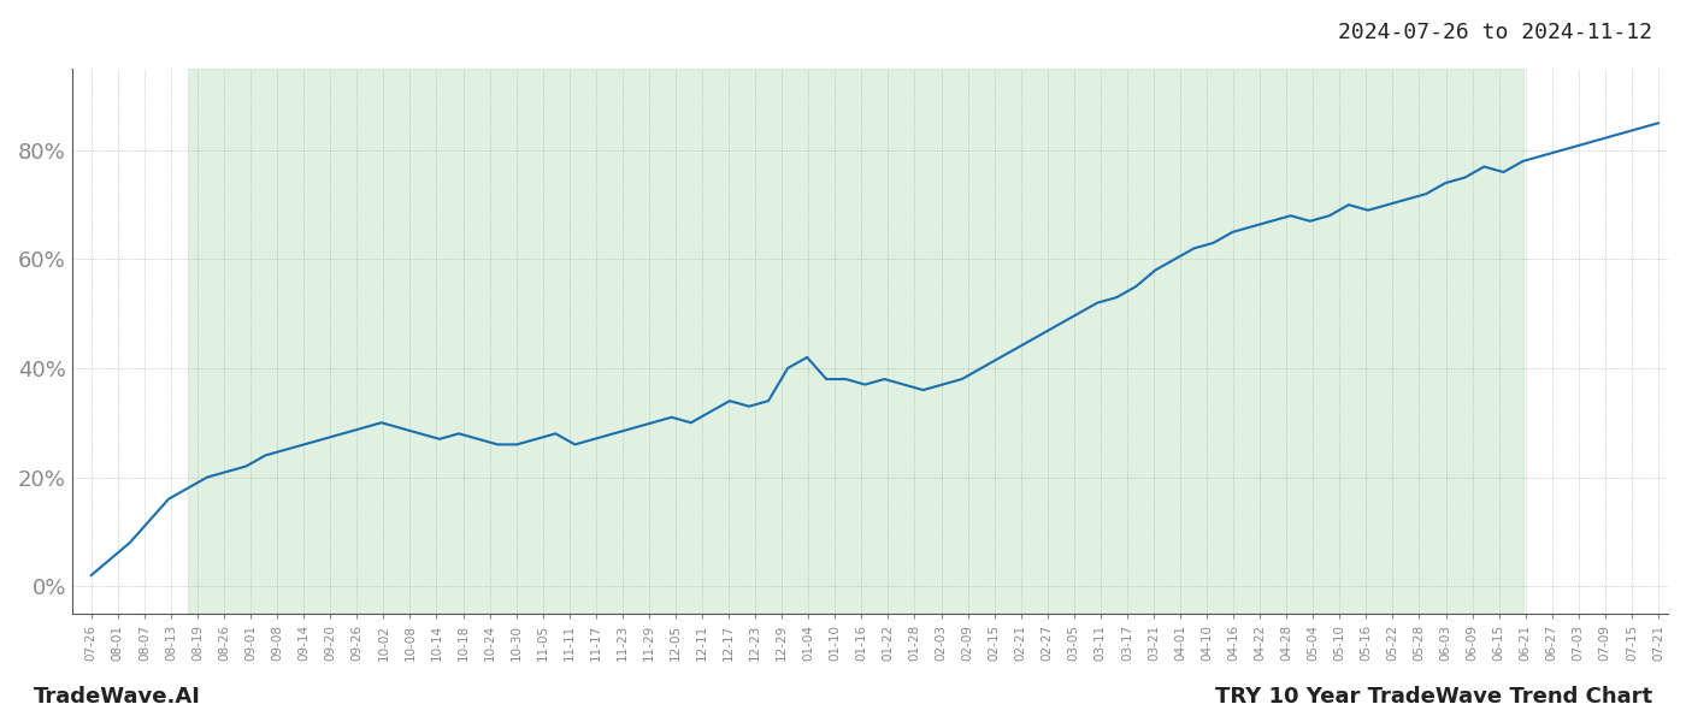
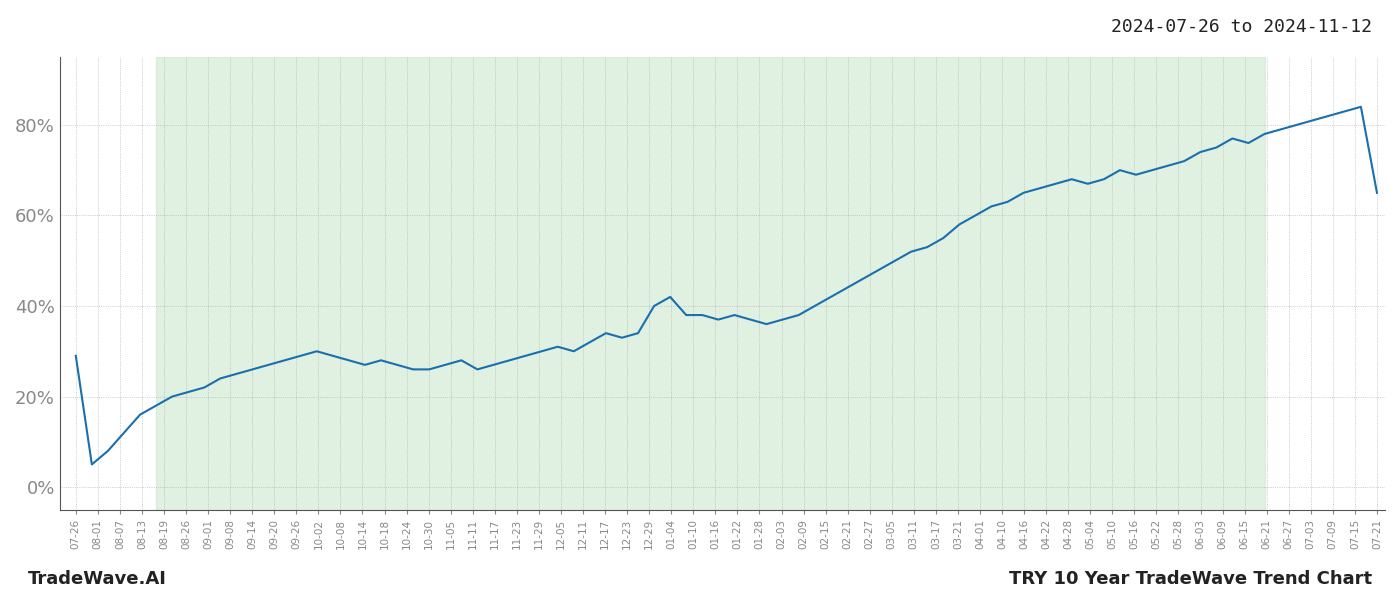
07-26: 2% -> 29%
07-21: 85% -> 65%
